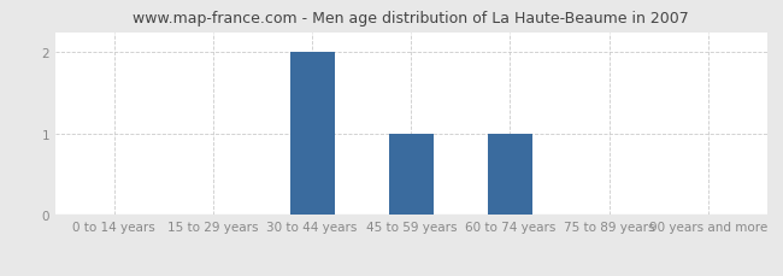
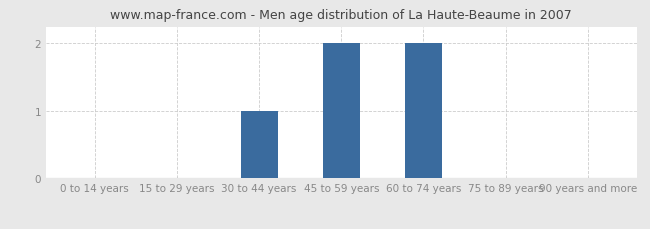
30 to 44 years: 2 -> 1
45 to 59 years: 1 -> 2
60 to 74 years: 1 -> 2
